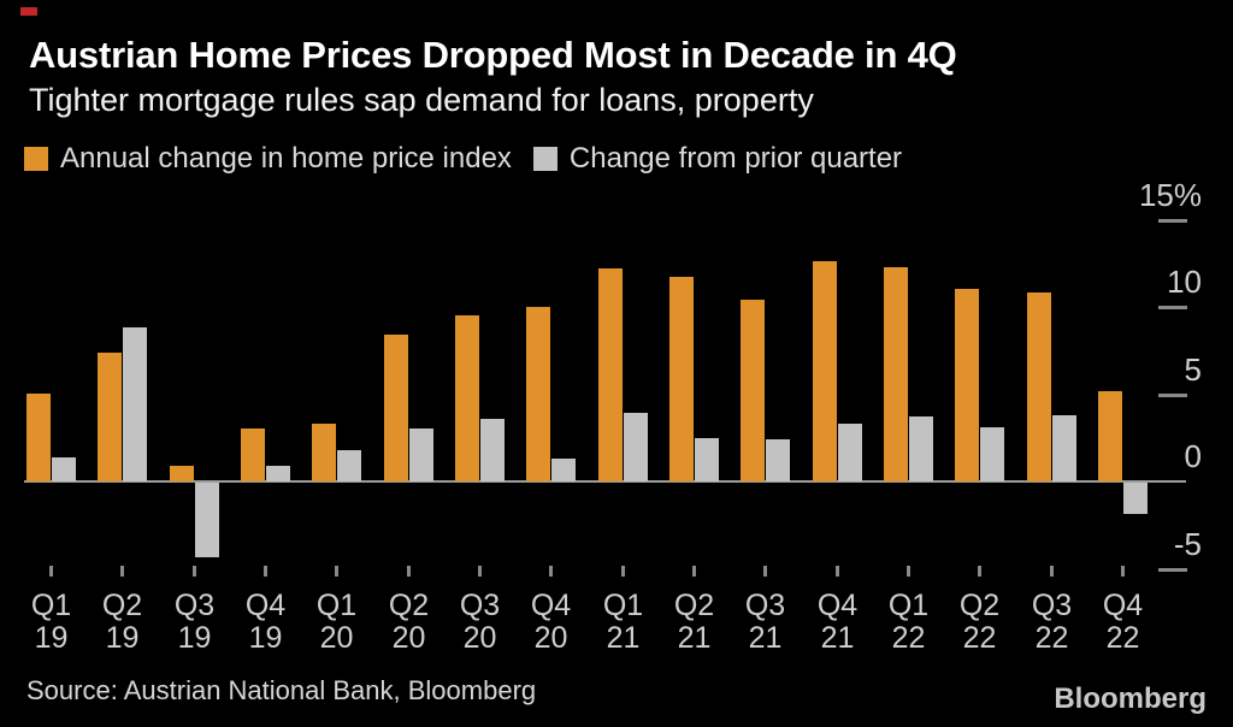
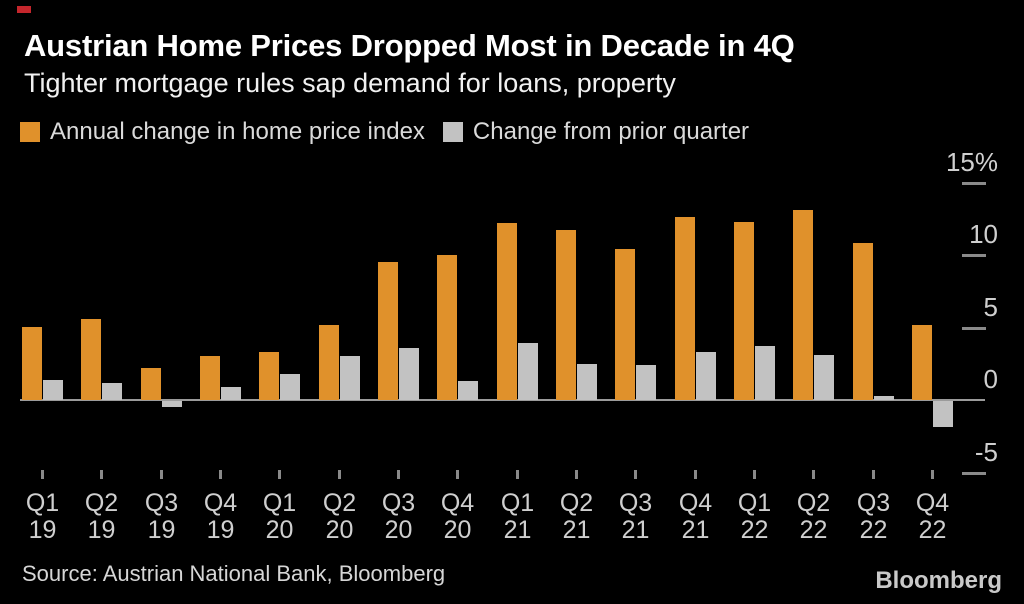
Annual change in home price index/Q2 19: 7.4% -> 5.6%
Change from prior quarter/Q2 19: 8.8% -> 1.2%
Annual change in home price index/Q3 19: 0.9% -> 2.2%
Change from prior quarter/Q3 19: -4.3% -> -0.4%
Annual change in home price index/Q2 20: 8.4% -> 5.2%
Annual change in home price index/Q2 22: 11.0% -> 13.1%
Change from prior quarter/Q3 22: 3.8% -> 0.3%
